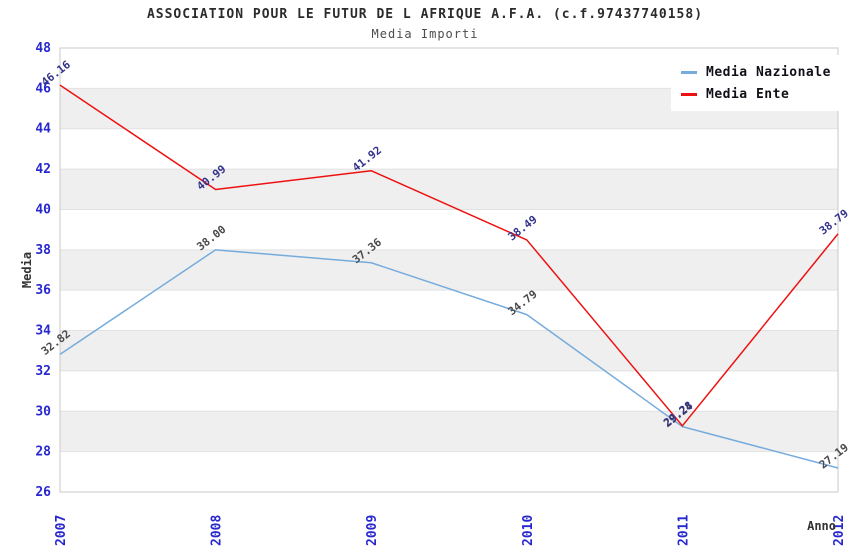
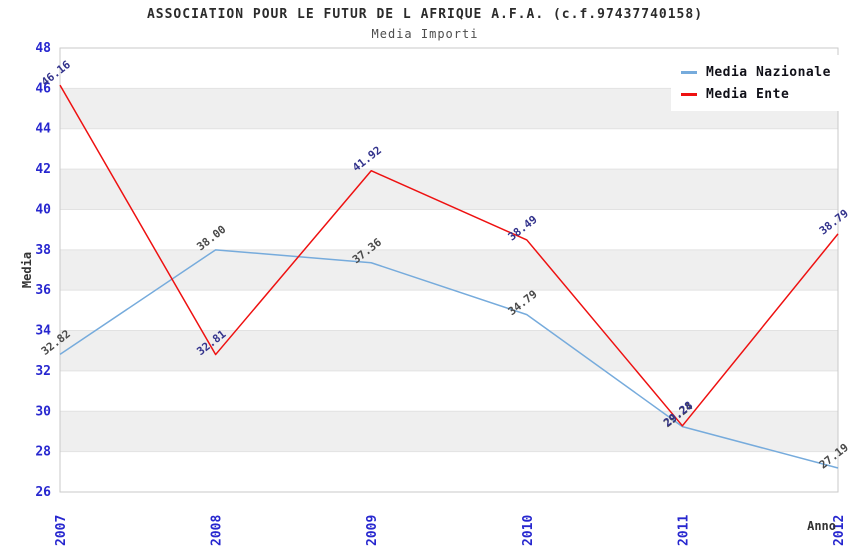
Media Ente/2008: 40.99 -> 32.81
